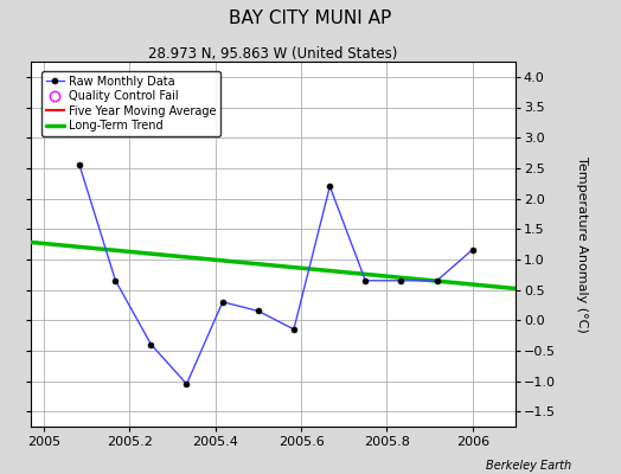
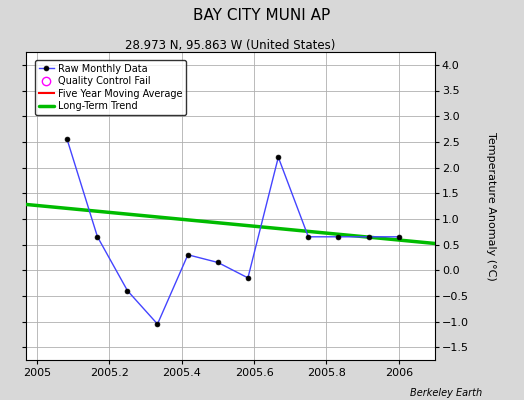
2006: 1.16 -> 0.65
